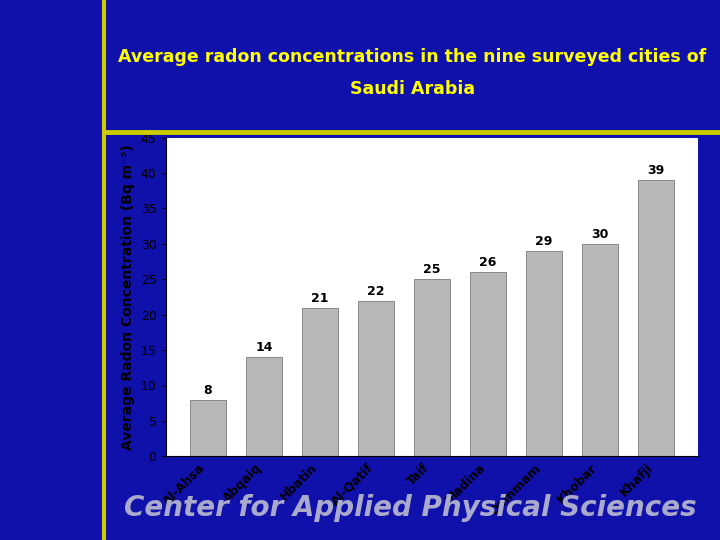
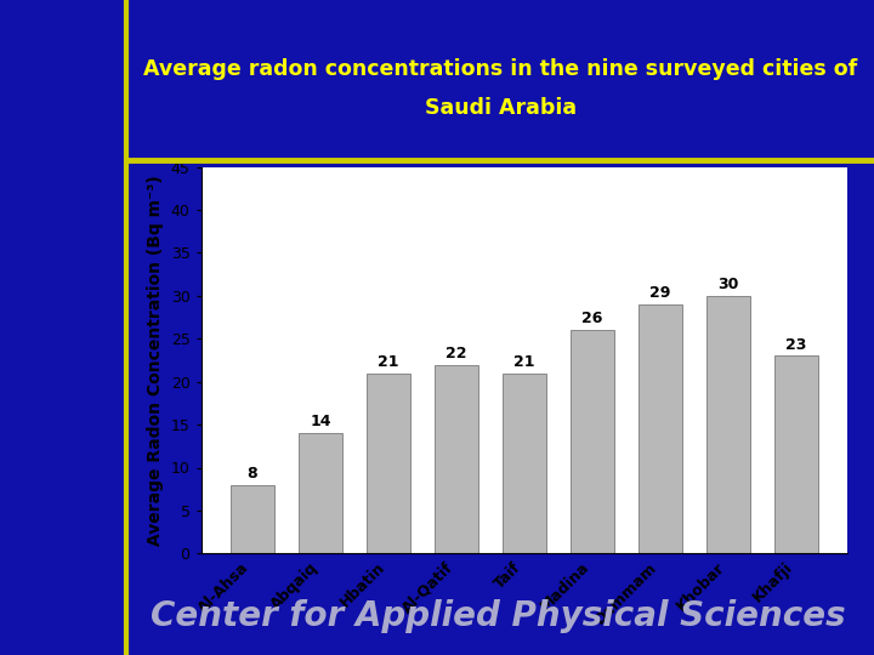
Taif: 25 -> 21
Khafji: 39 -> 23
